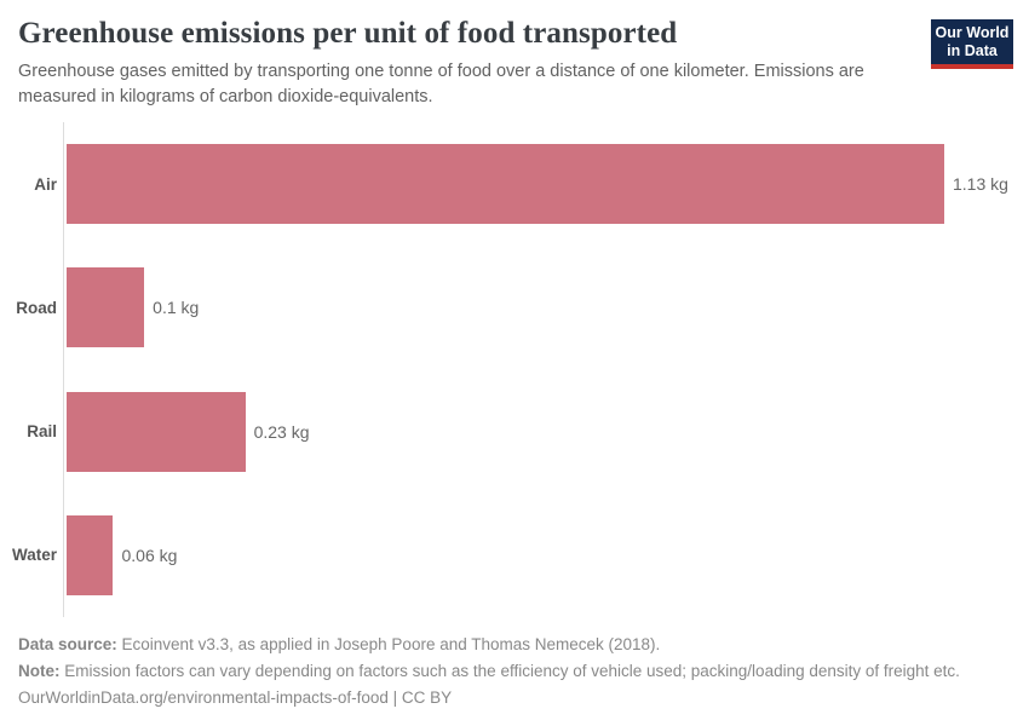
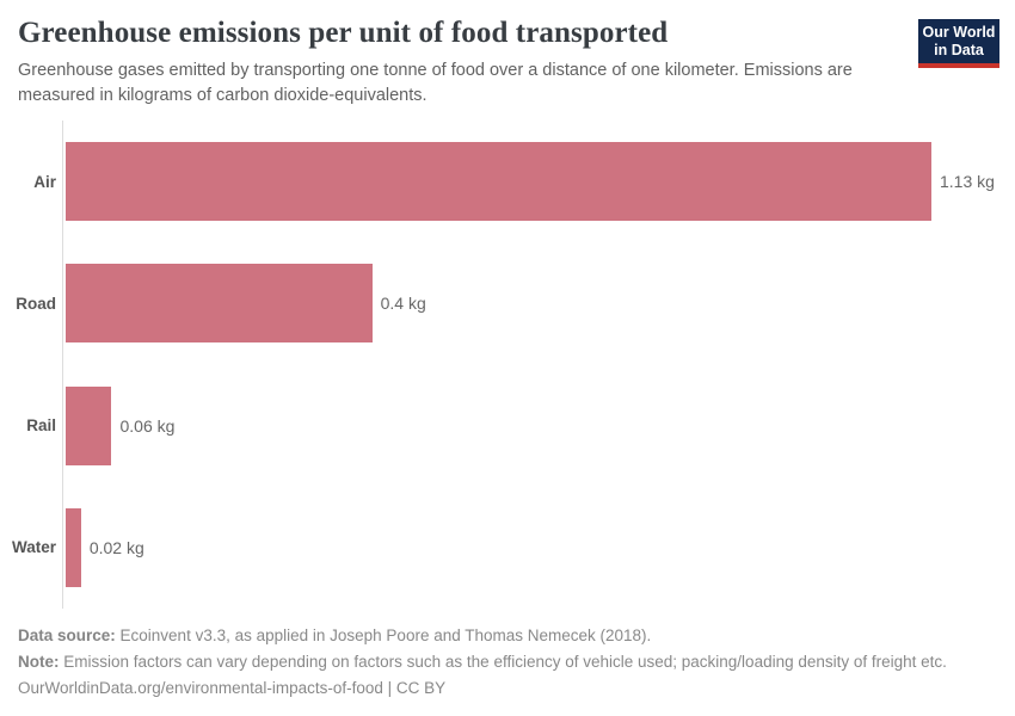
Road: 0.1 -> 0.4
Rail: 0.23 -> 0.06
Water: 0.06 -> 0.02
